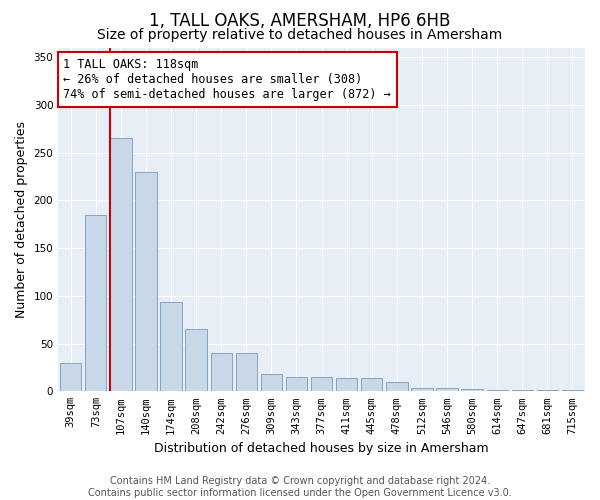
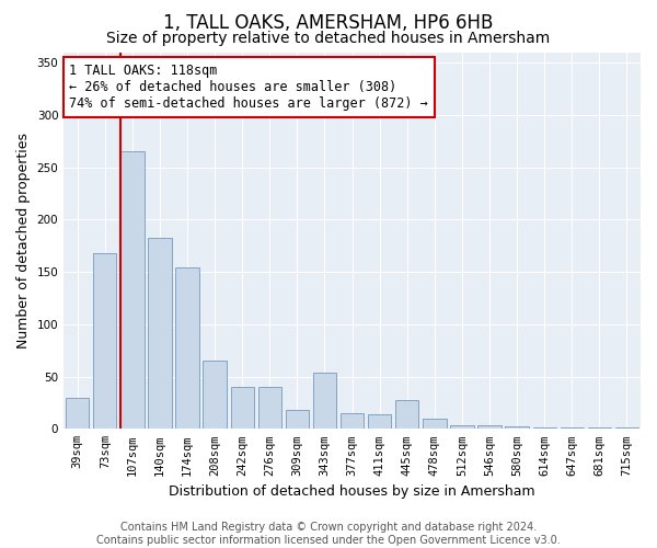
73sqm: 185 -> 168
140sqm: 230 -> 182
174sqm: 93 -> 154
343sqm: 15 -> 54
445sqm: 14 -> 28
